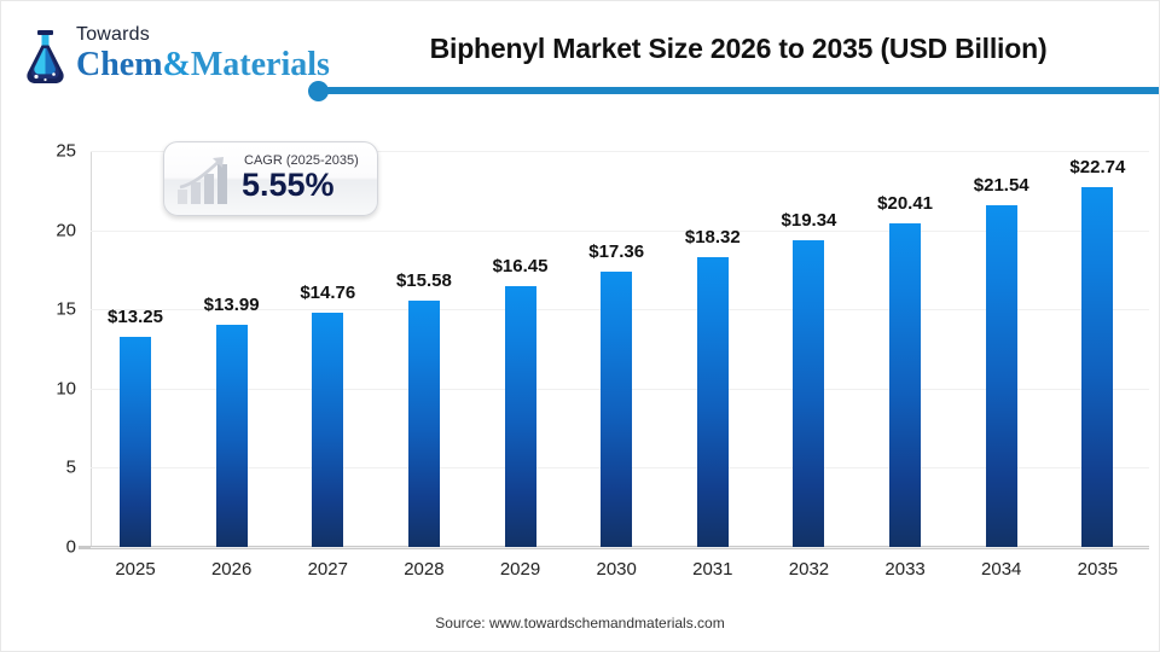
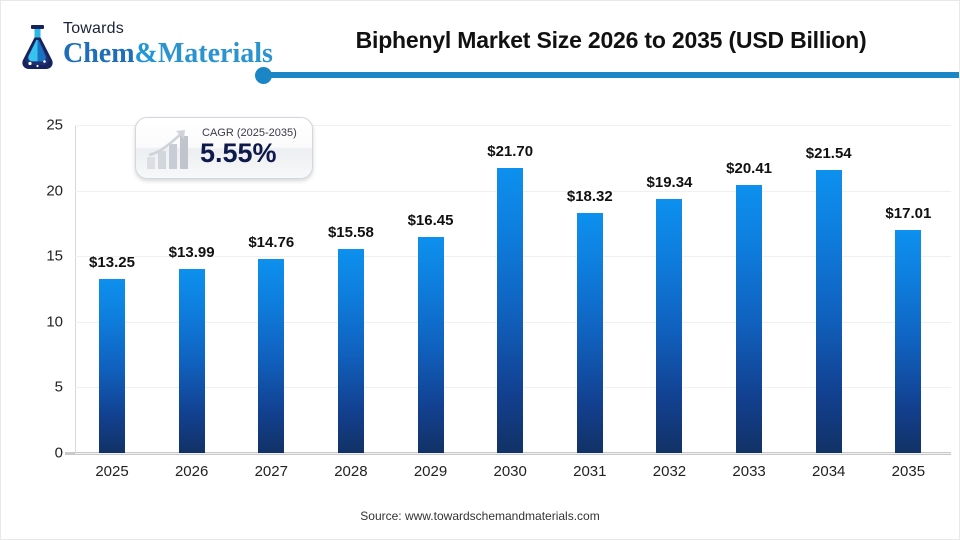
2030: $17.36 -> $21.70
2035: $22.74 -> $17.01
